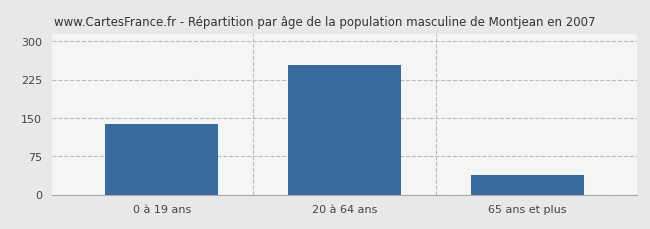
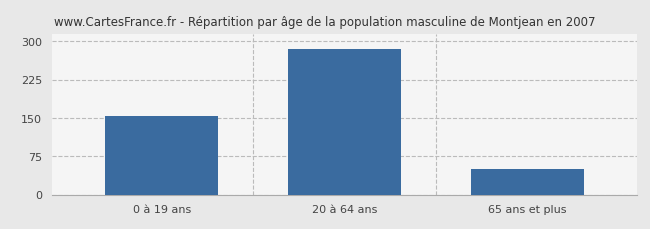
0 à 19 ans: 138 -> 154
20 à 64 ans: 254 -> 284
65 ans et plus: 38 -> 50
